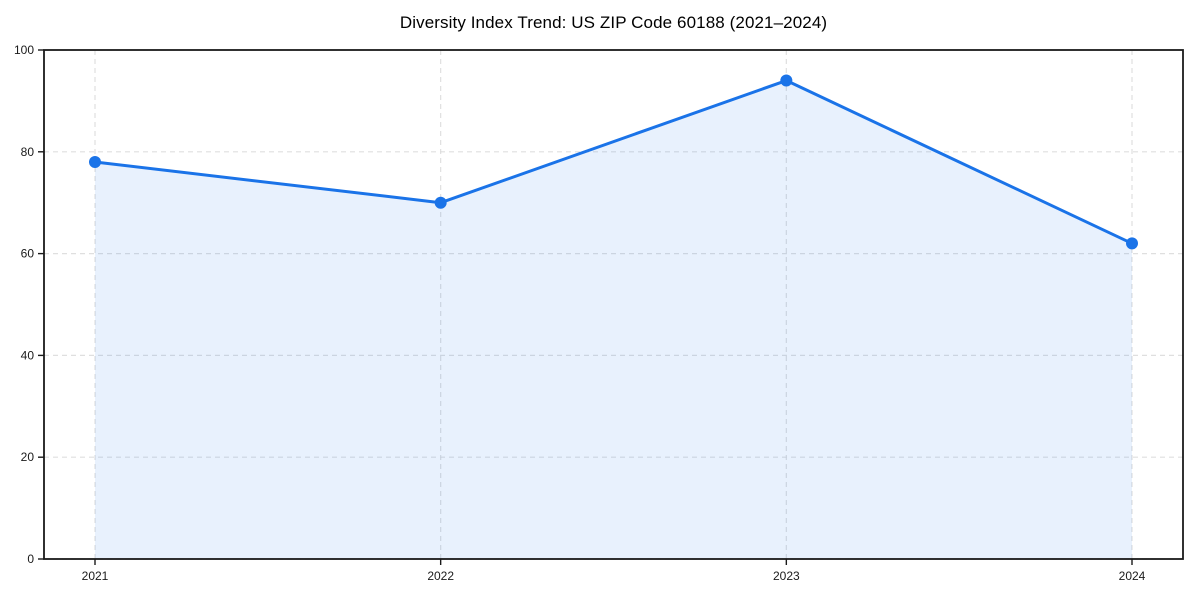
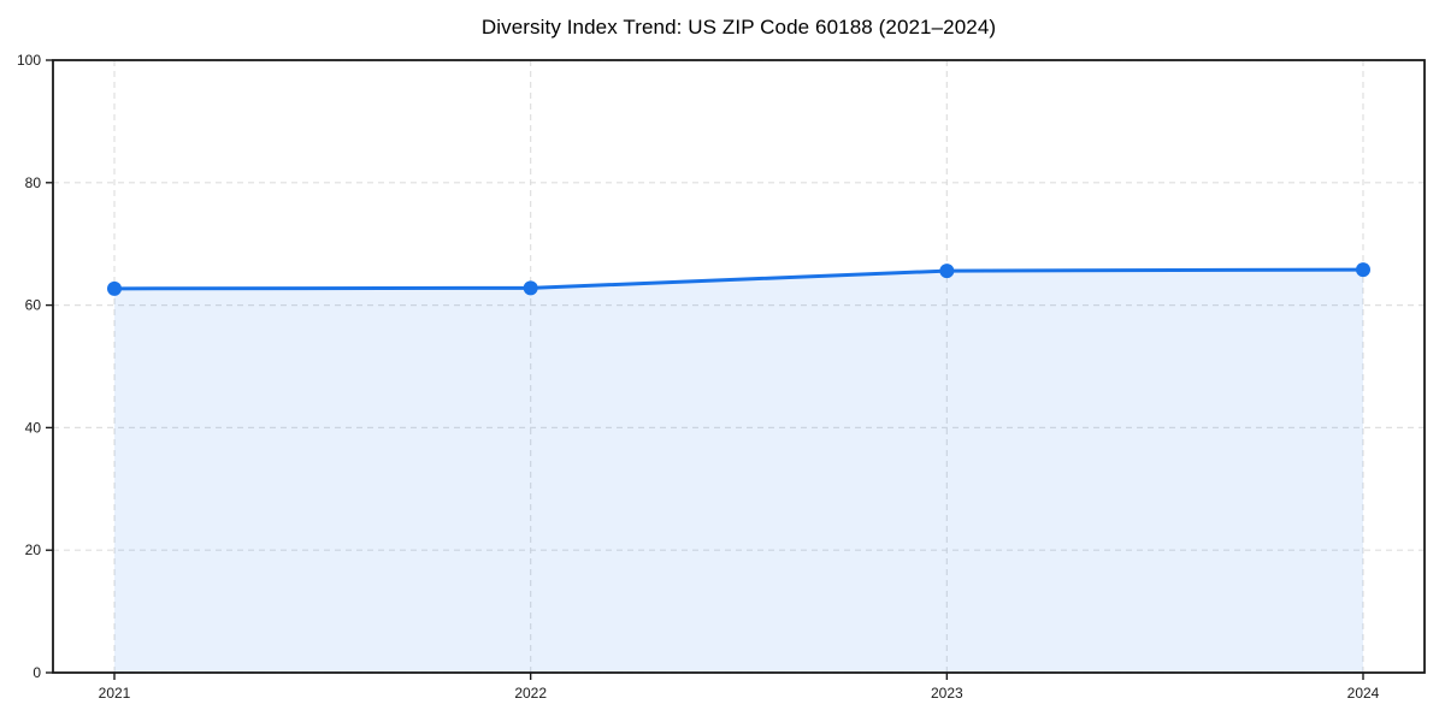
2021: 78 -> 63
2022: 70 -> 63
2023: 94 -> 66
2024: 62 -> 66
